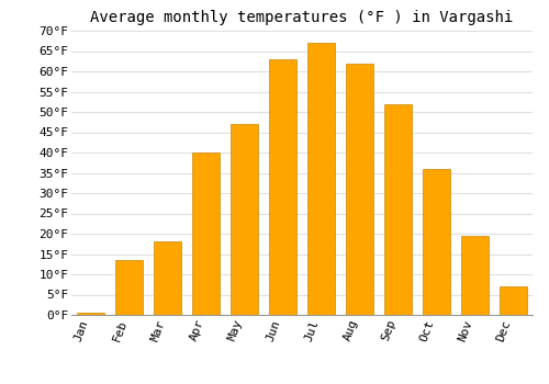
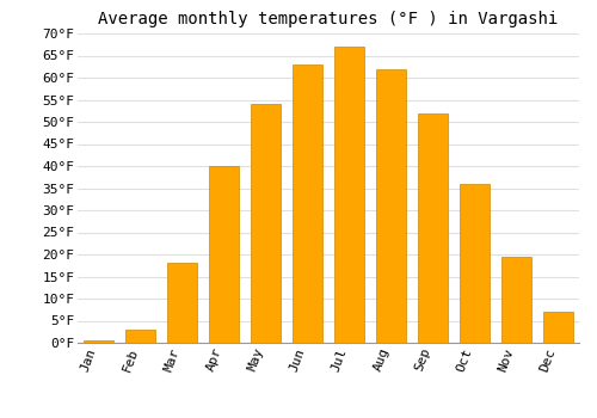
Feb: 13.5°F -> 3.0°F
May: 47.0°F -> 54.0°F
